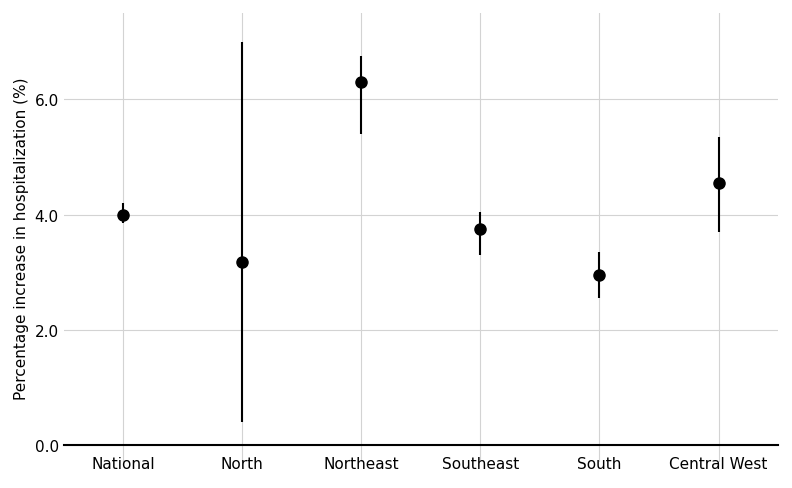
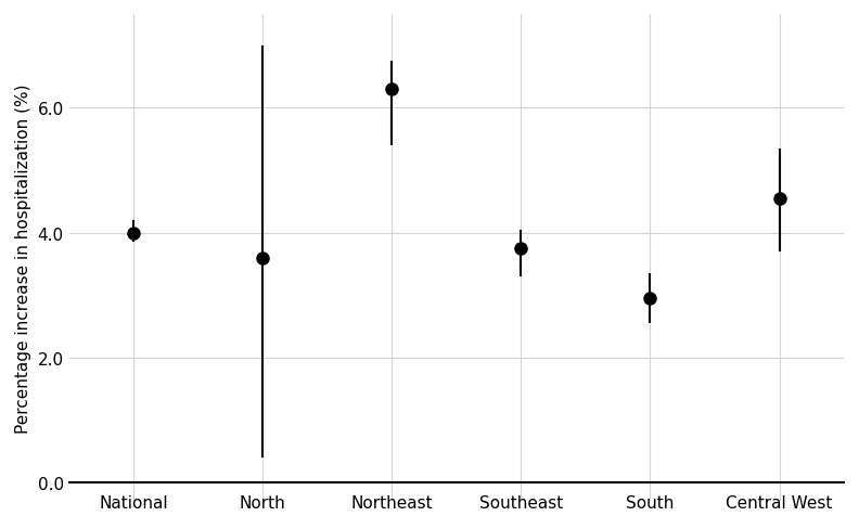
North: 3.18 -> 3.60
